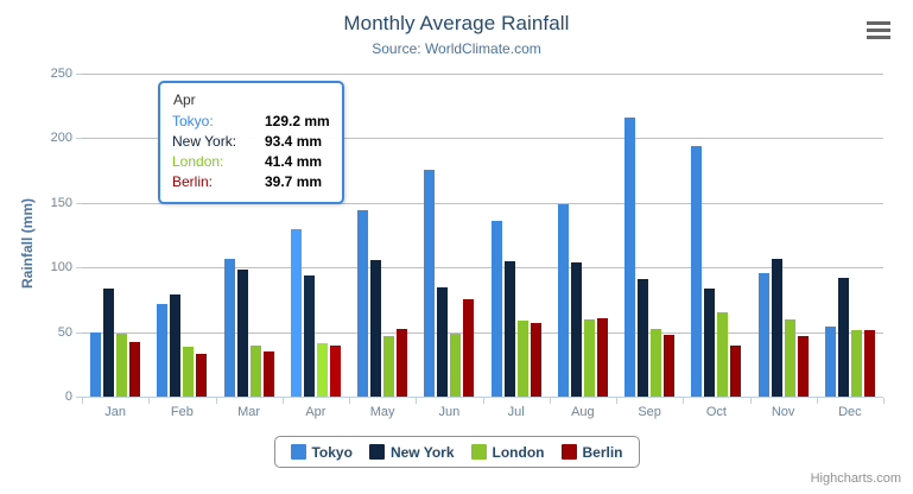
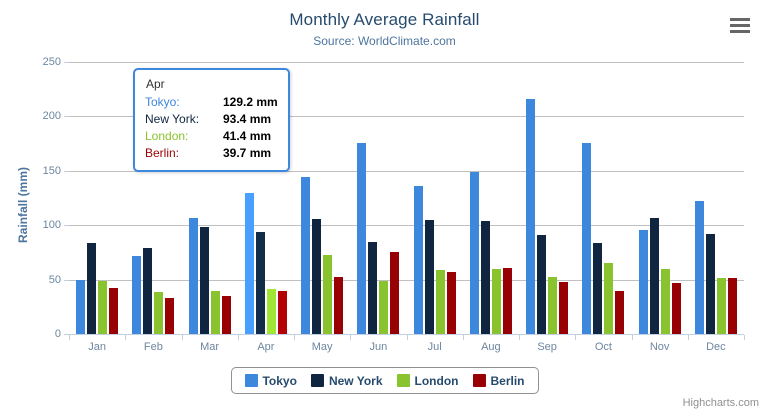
London/May: 47 -> 73
Tokyo/Oct: 194 -> 176
Tokyo/Dec: 54 -> 122
